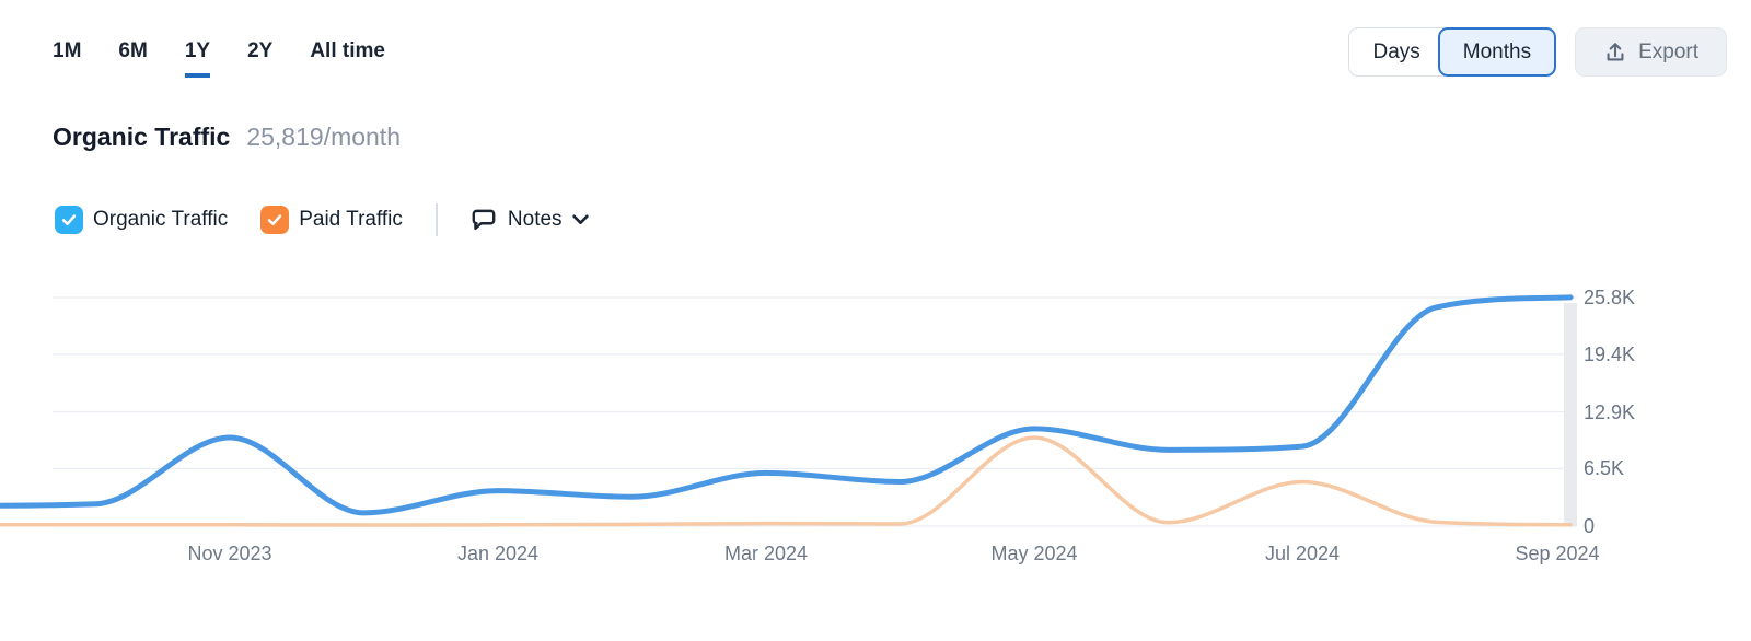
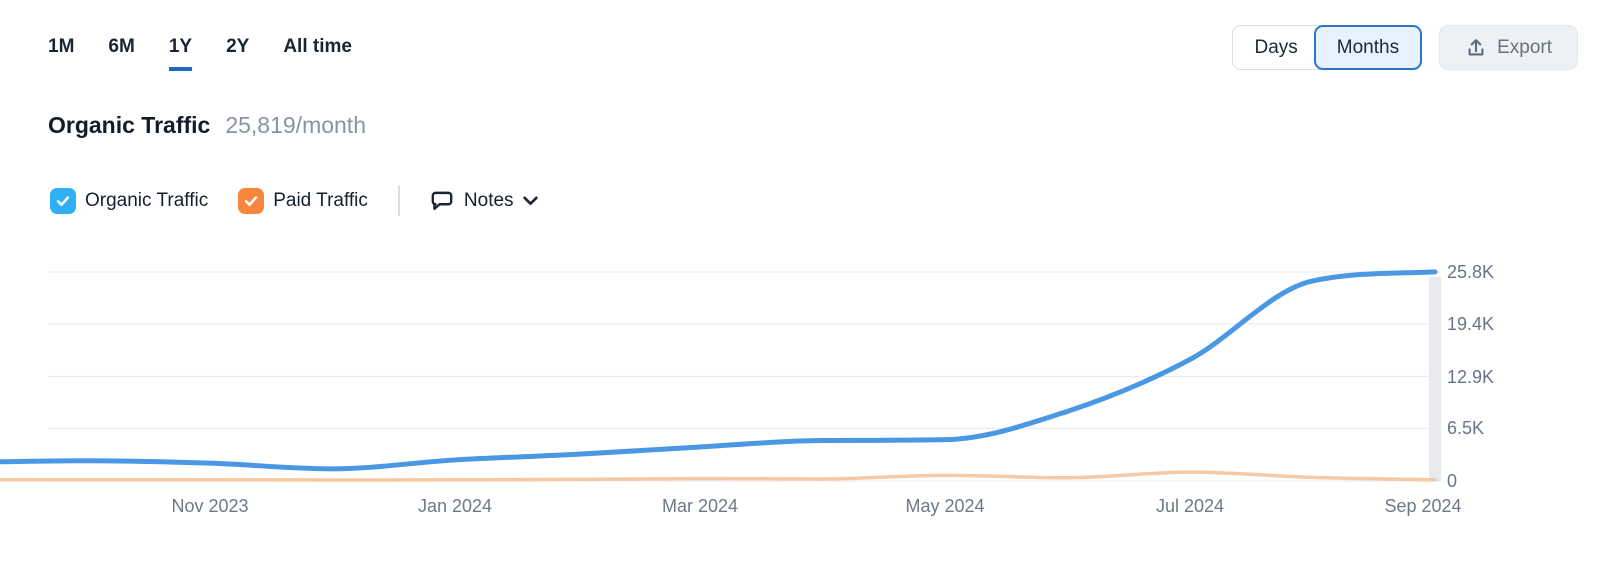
Organic Traffic/Nov 2023: 10K -> 2K
Organic Traffic/Jan 2024: 4K -> 3K
Organic Traffic/Mar 2024: 6K -> 4K
Organic Traffic/May 2024: 11K -> 5K
Paid Traffic/May 2024: 10K -> 1K
Organic Traffic/Jul 2024: 9K -> 15K
Paid Traffic/Jul 2024: 5K -> 1K
